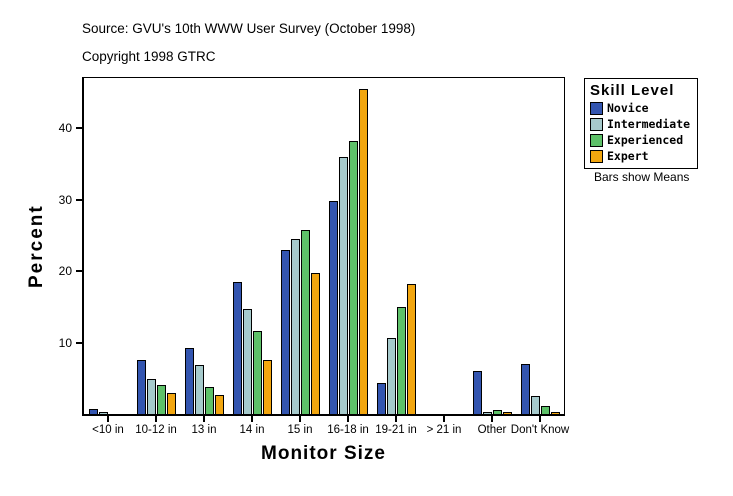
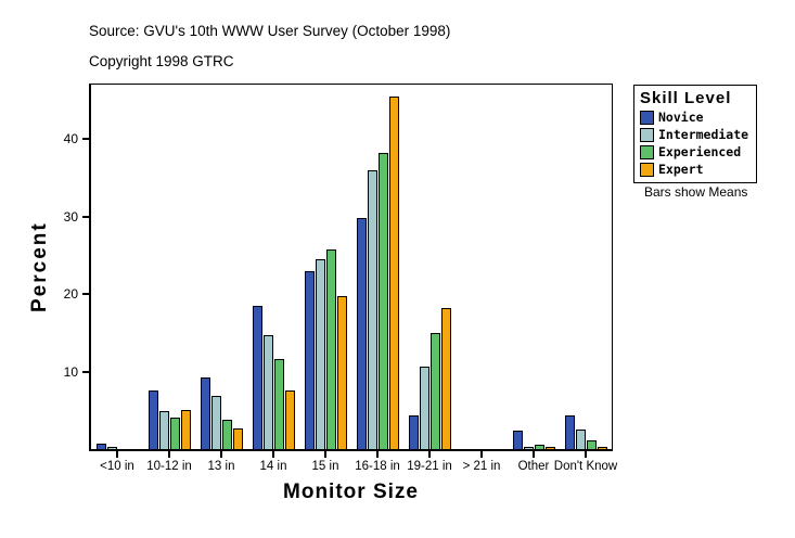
Expert/10-12 in: 3 -> 5
Novice/Other: 6 -> 2
Novice/Don't Know: 7 -> 4
